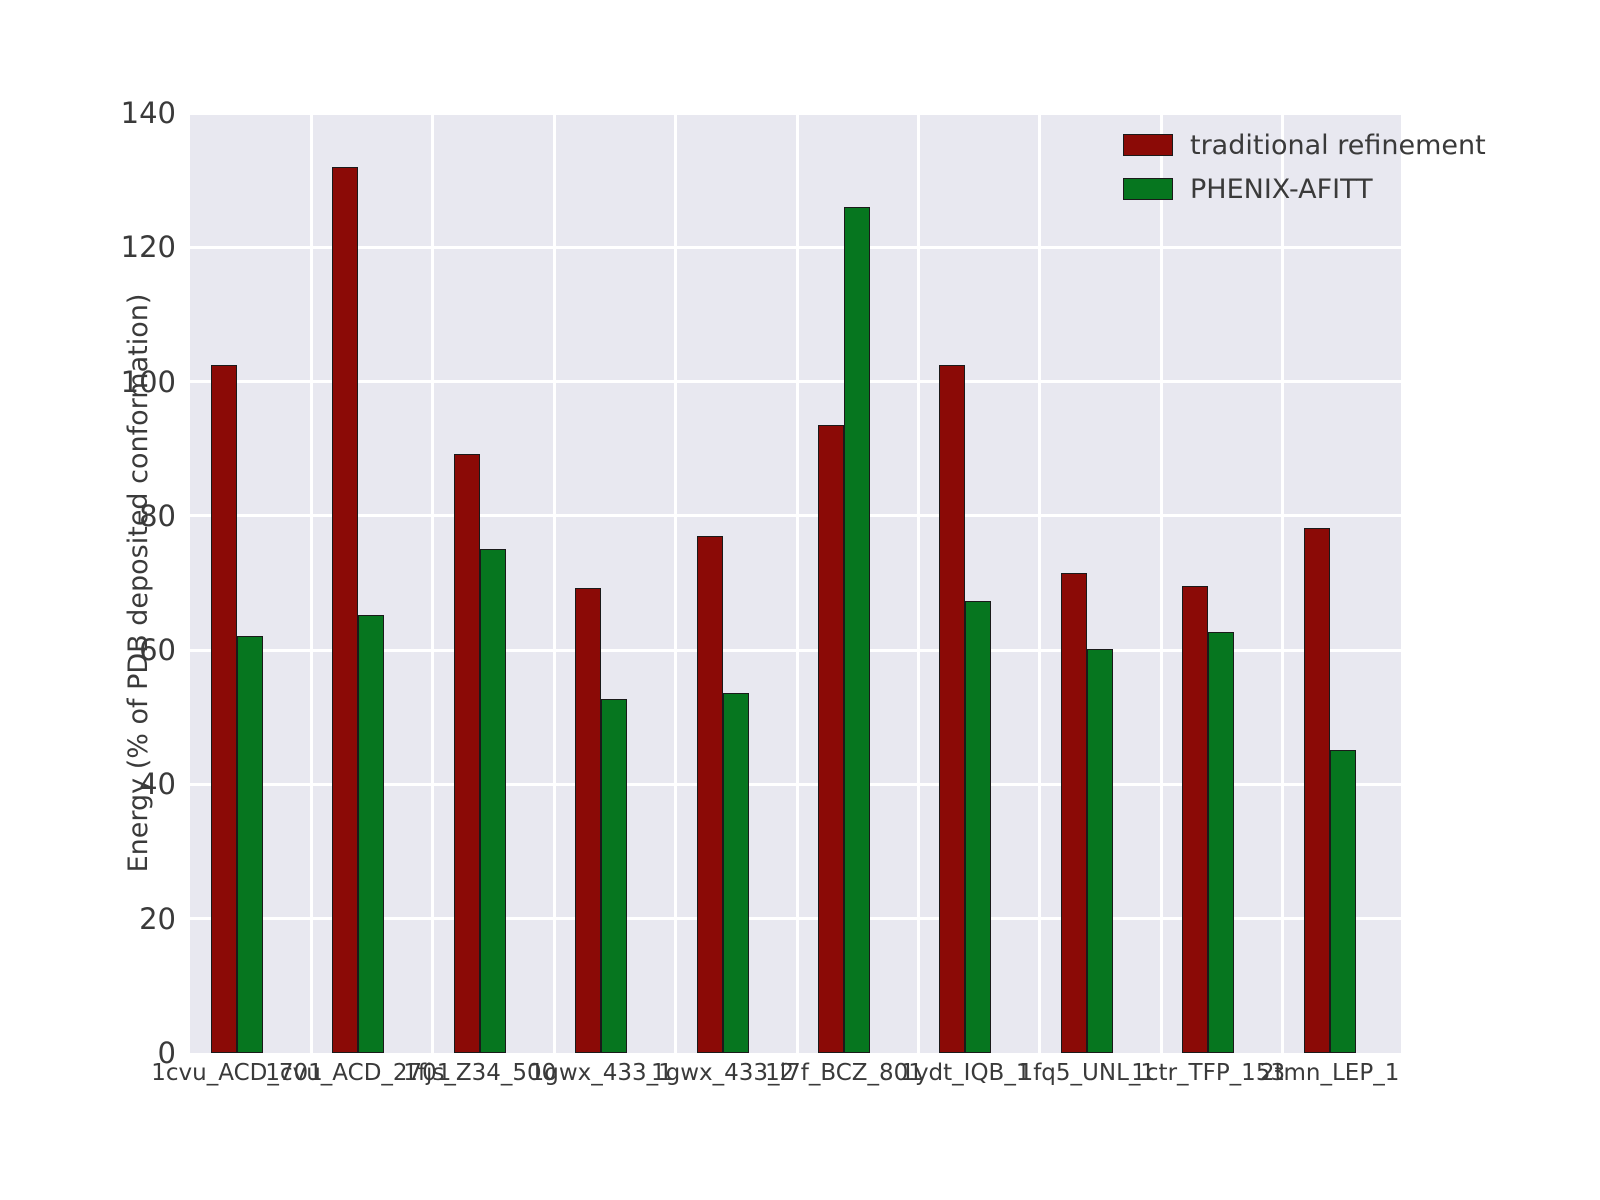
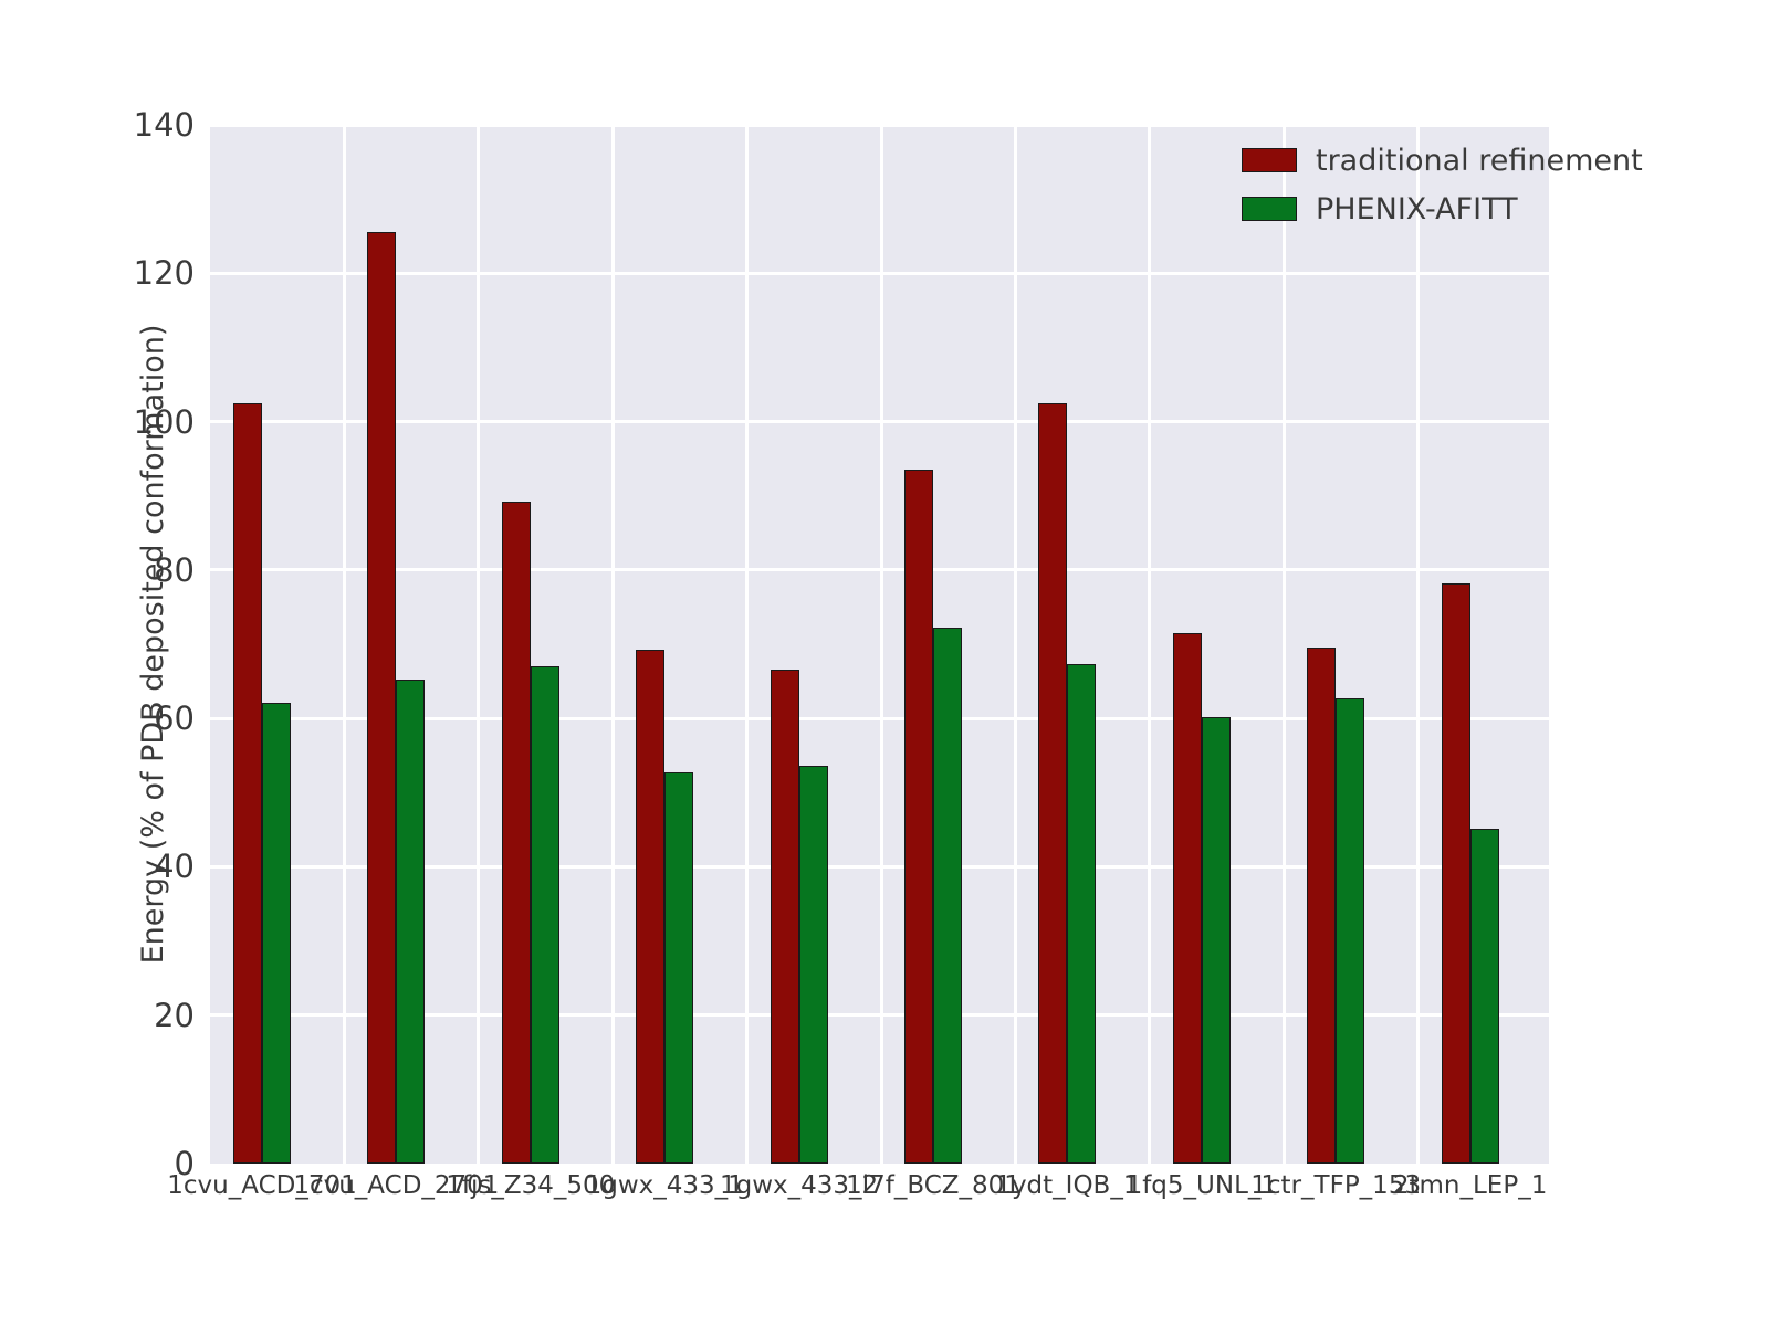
traditional refinement/1cvu_ACD_2701: 132 -> 126
PHENIX-AFITT/1fjs_Z34_500: 75 -> 67
traditional refinement/1gwx_433_2: 77 -> 67
PHENIX-AFITT/1l7f_BCZ_801: 126 -> 72
